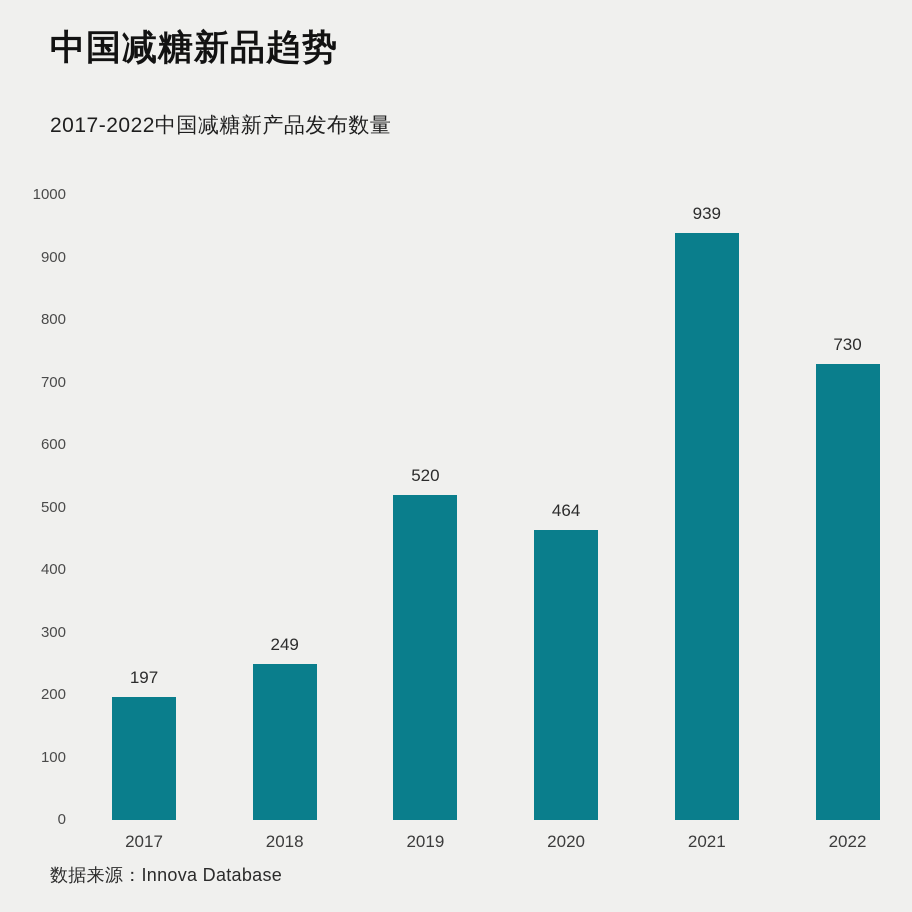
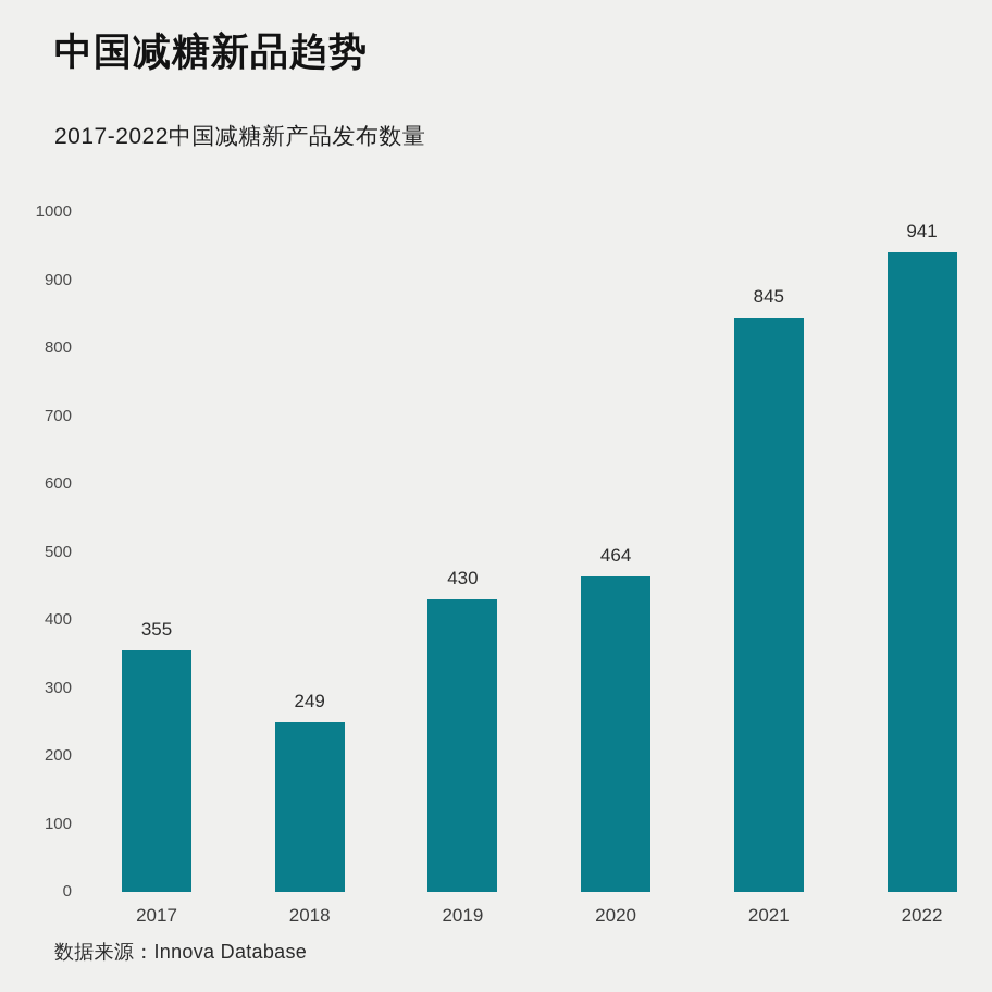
2017: 197 -> 355
2019: 520 -> 430
2021: 939 -> 845
2022: 730 -> 941
